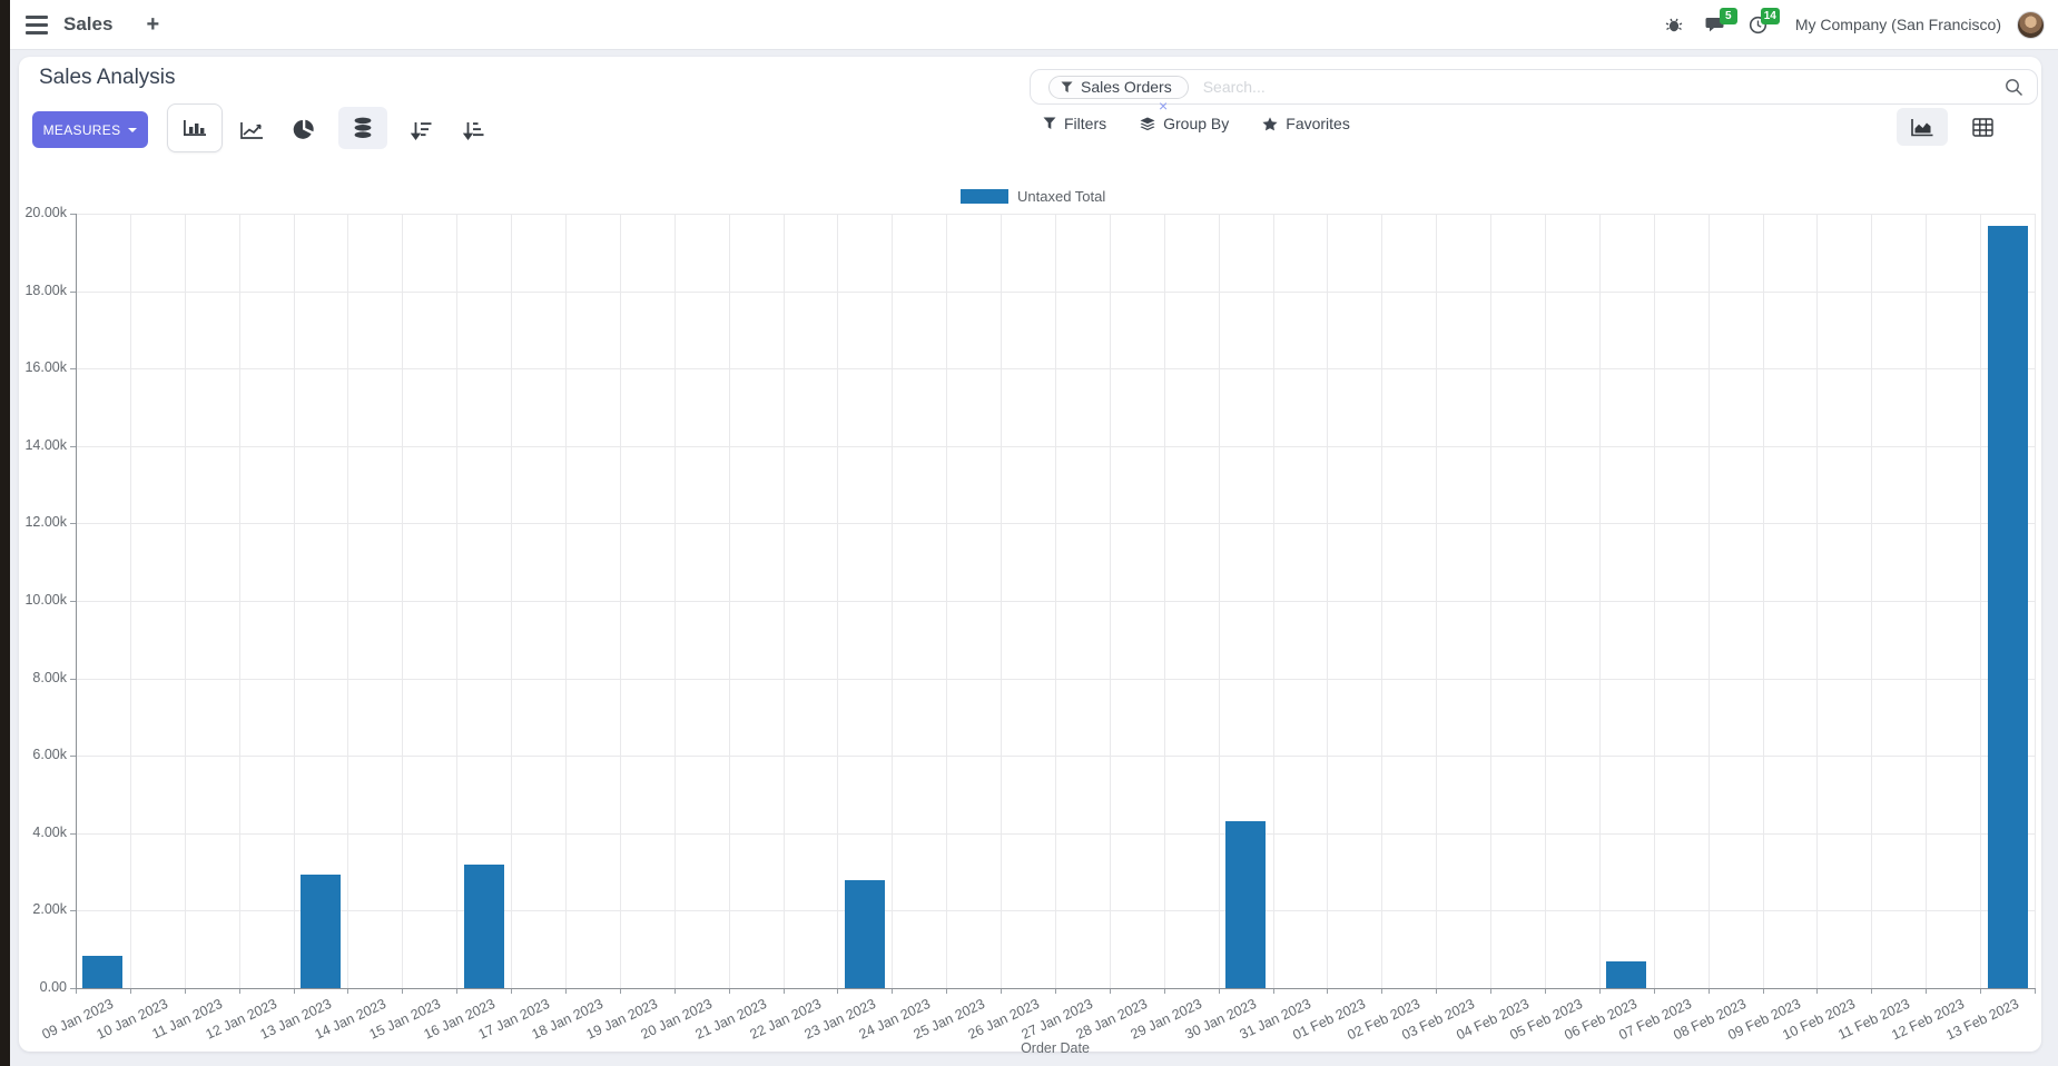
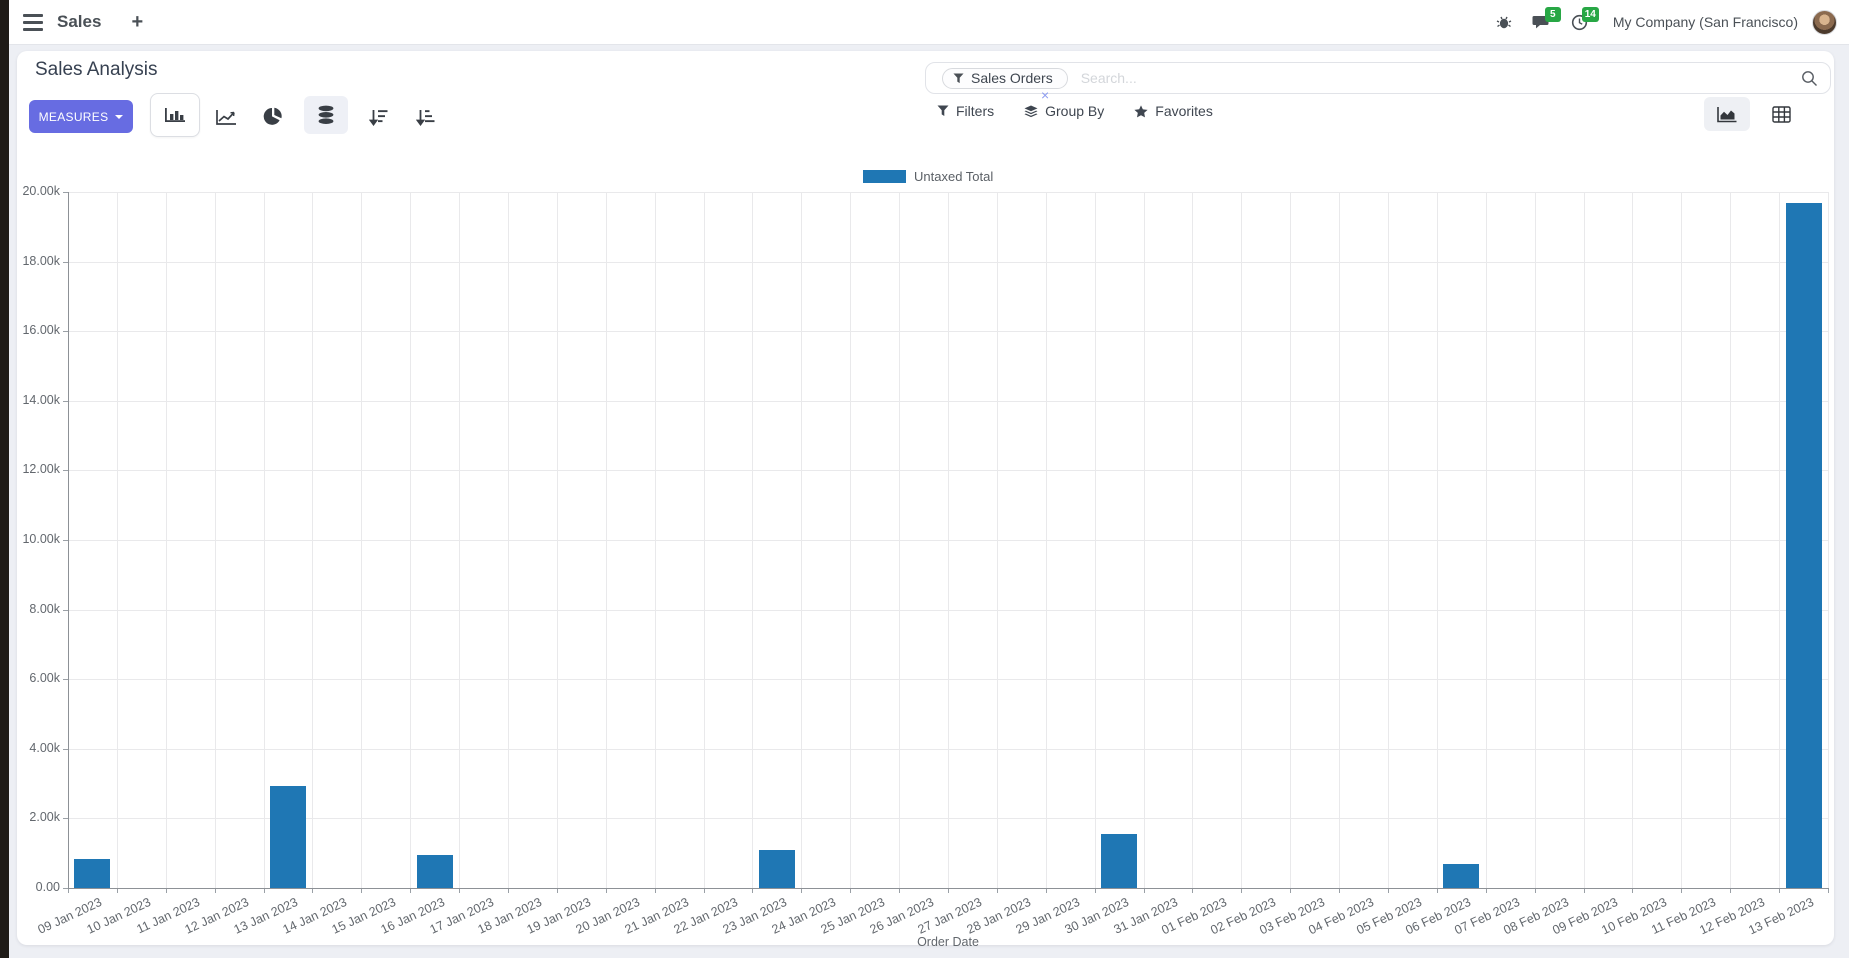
16 Jan 2023: 3.2k -> 0.9k
23 Jan 2023: 2.8k -> 1.1k
30 Jan 2023: 4.3k -> 1.5k
